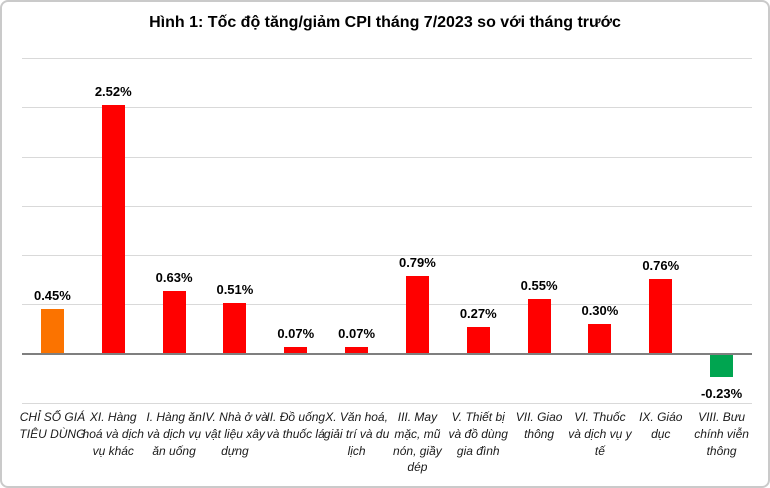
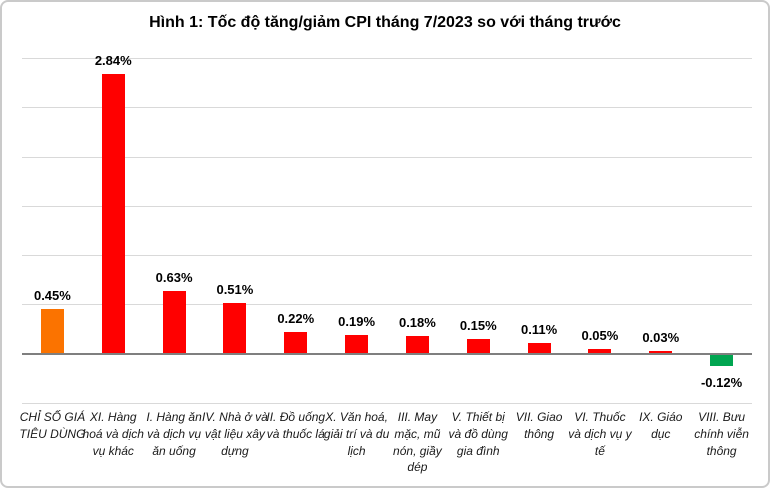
XI. Hàng hoá và dịch vụ khác: 2.52% -> 2.84%
II. Đồ uống và thuốc lá: 0.07% -> 0.22%
X. Văn hoá, giải trí và du lịch: 0.07% -> 0.19%
III. May mặc, mũ nón, giầy dép: 0.79% -> 0.18%
V. Thiết bị và đồ dùng gia đình: 0.27% -> 0.15%
VII. Giao thông: 0.55% -> 0.11%
VI. Thuốc và dịch vụ y tế: 0.30% -> 0.05%
IX. Giáo dục: 0.76% -> 0.03%
VIII. Bưu chính viễn thông: -0.23% -> -0.12%
